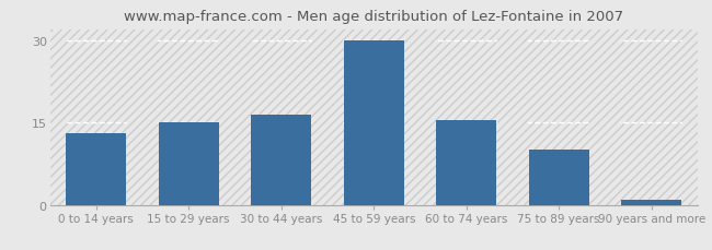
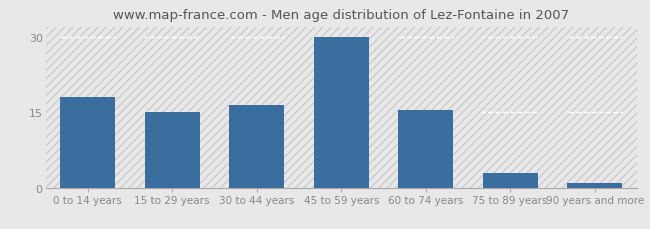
0 to 14 years: 13.0 -> 18.0
75 to 89 years: 10.0 -> 3.0
